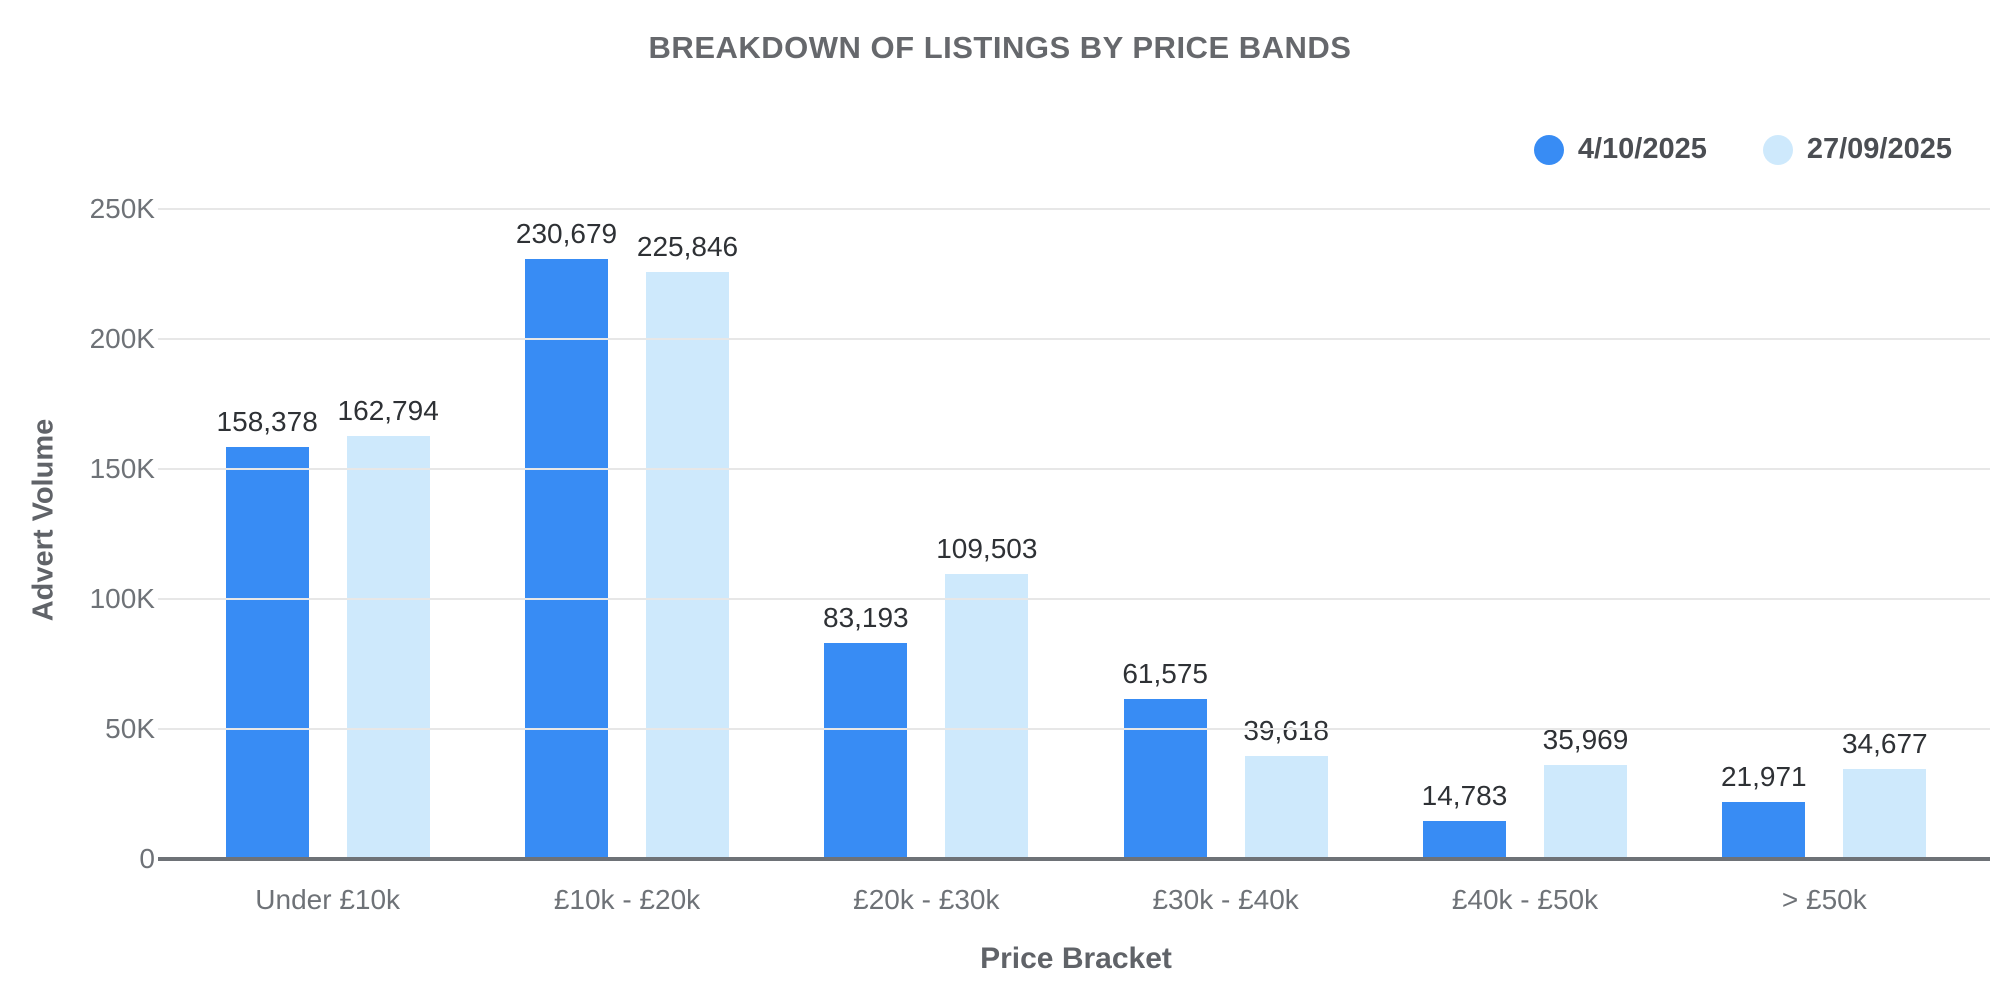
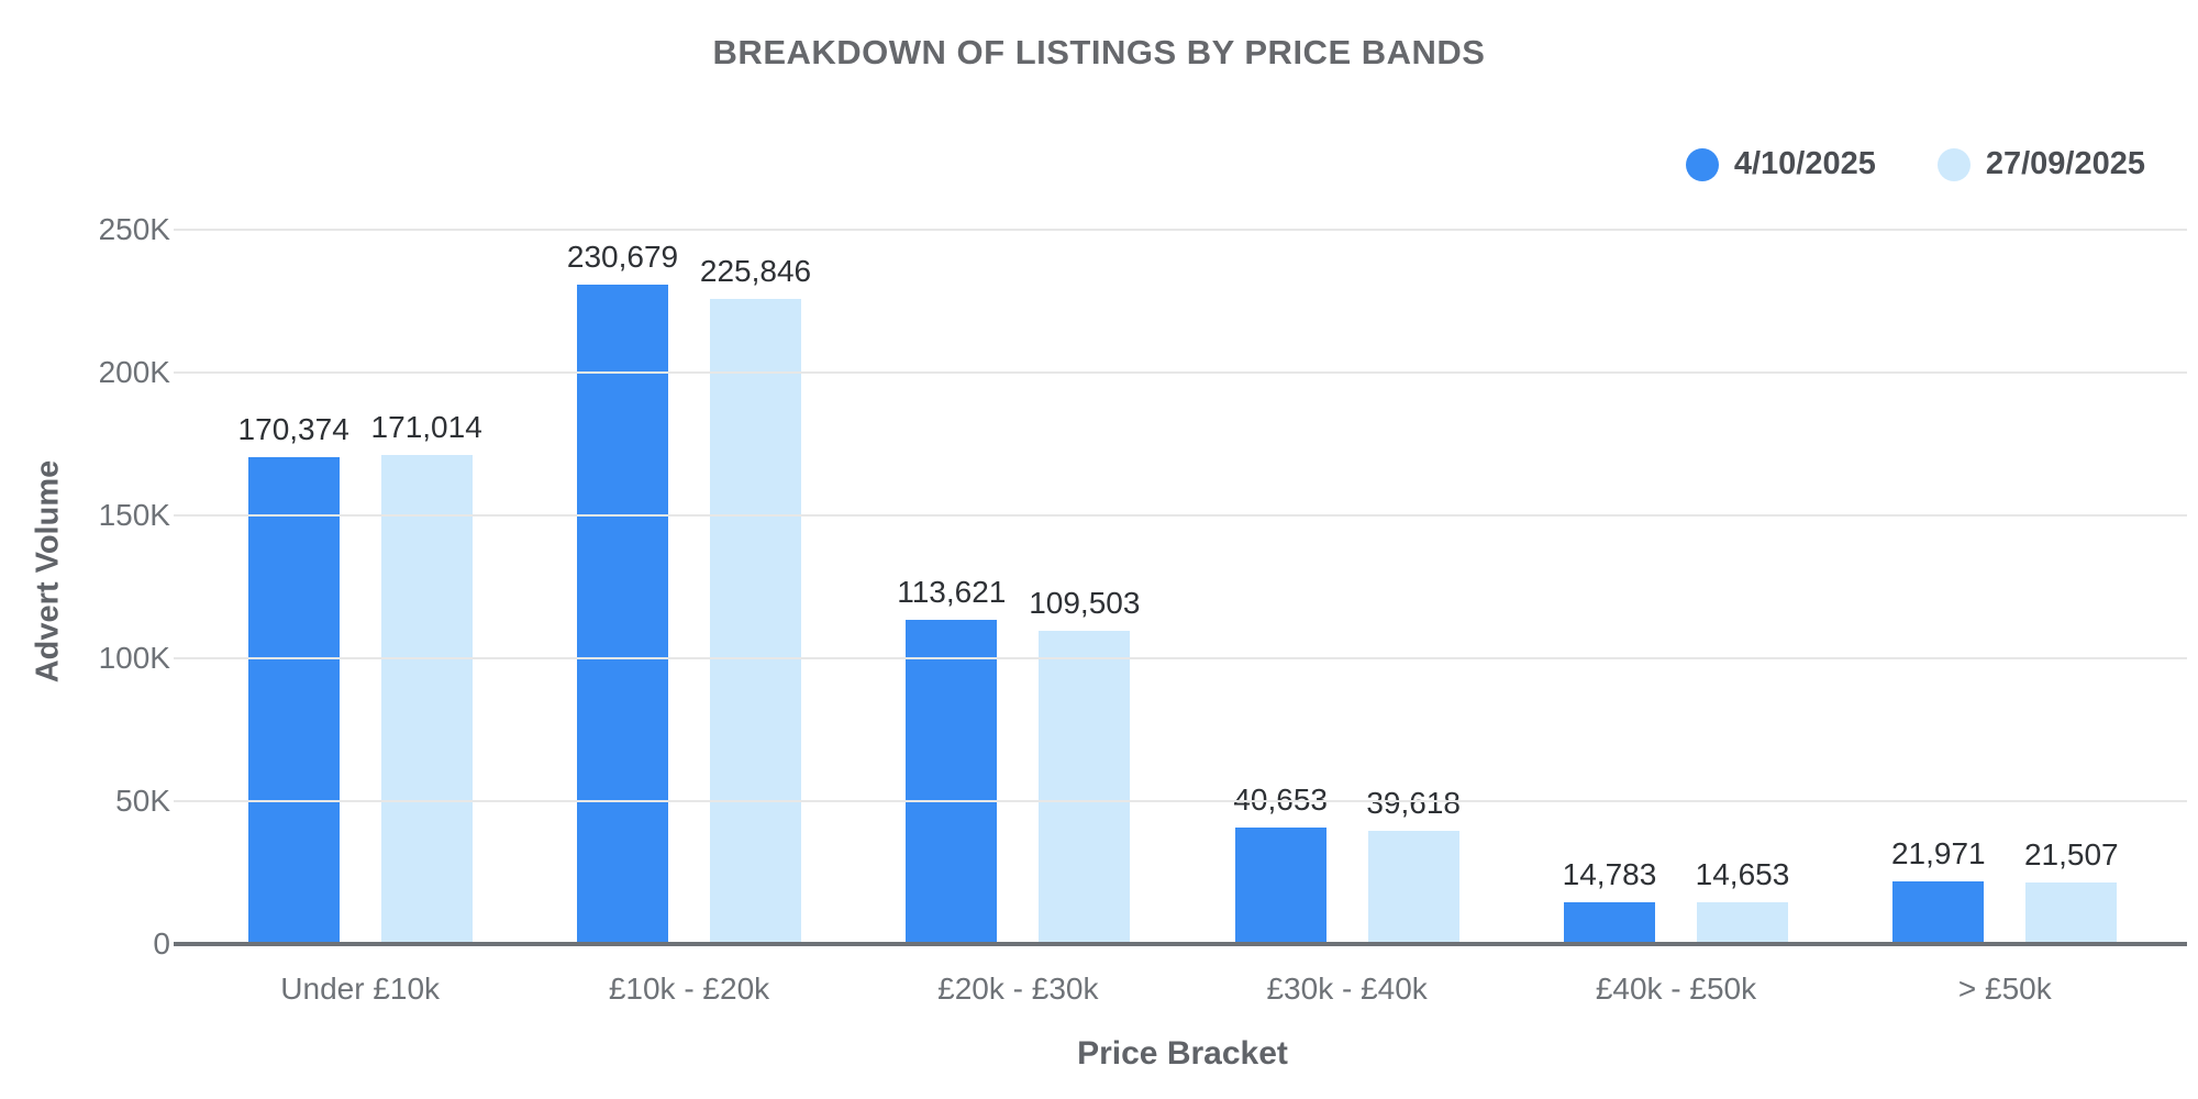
4/10/2025/Under £10k: 158,378 -> 170,374
27/09/2025/Under £10k: 162,794 -> 171,014
4/10/2025/£20k - £30k: 83,193 -> 113,621
4/10/2025/£30k - £40k: 61,575 -> 40,653
27/09/2025/£40k - £50k: 35,969 -> 14,653
27/09/2025/> £50k: 34,677 -> 21,507
